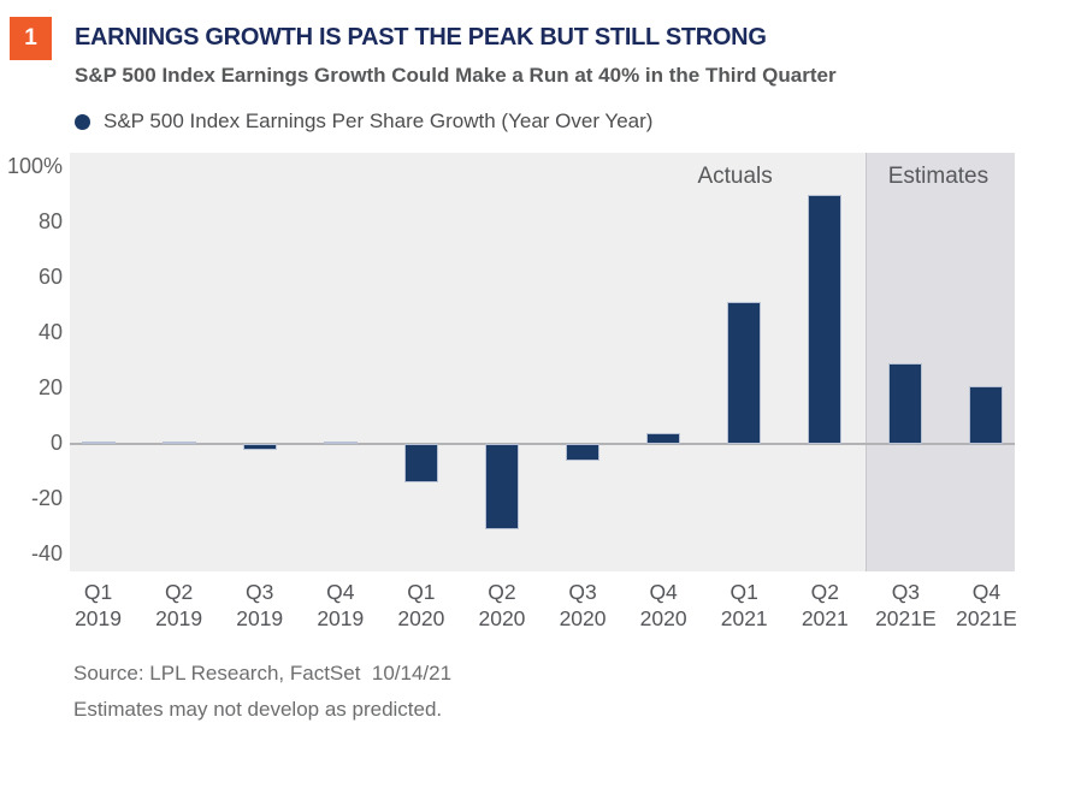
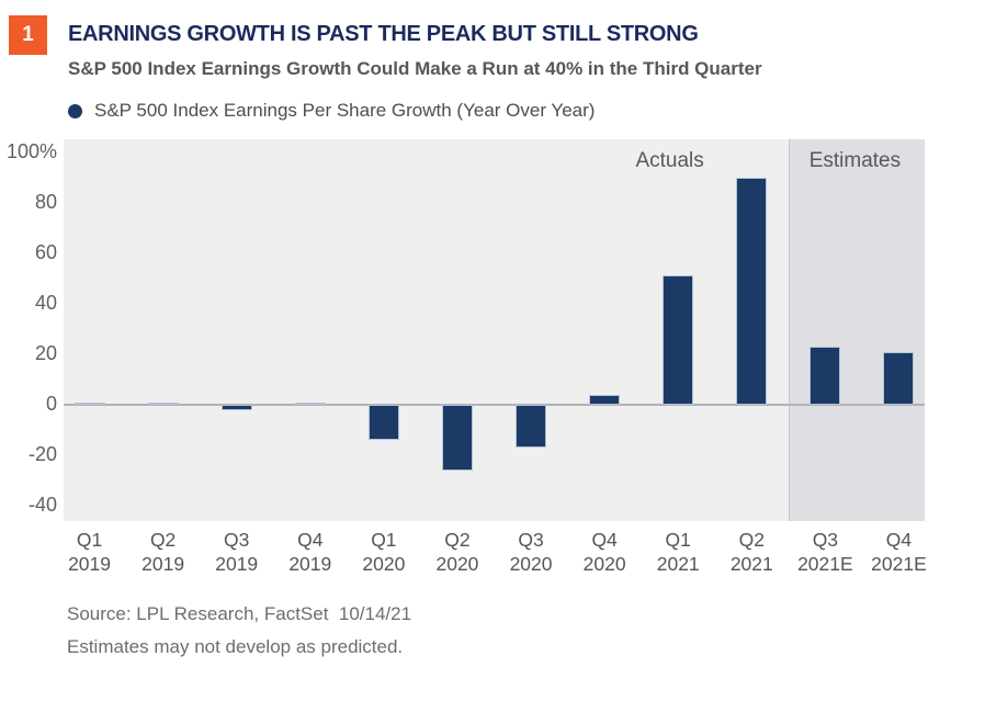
Q2 2020: -31% -> -26%
Q3 2020: -6% -> -17%
Q3 2021E: 29% -> 23%
